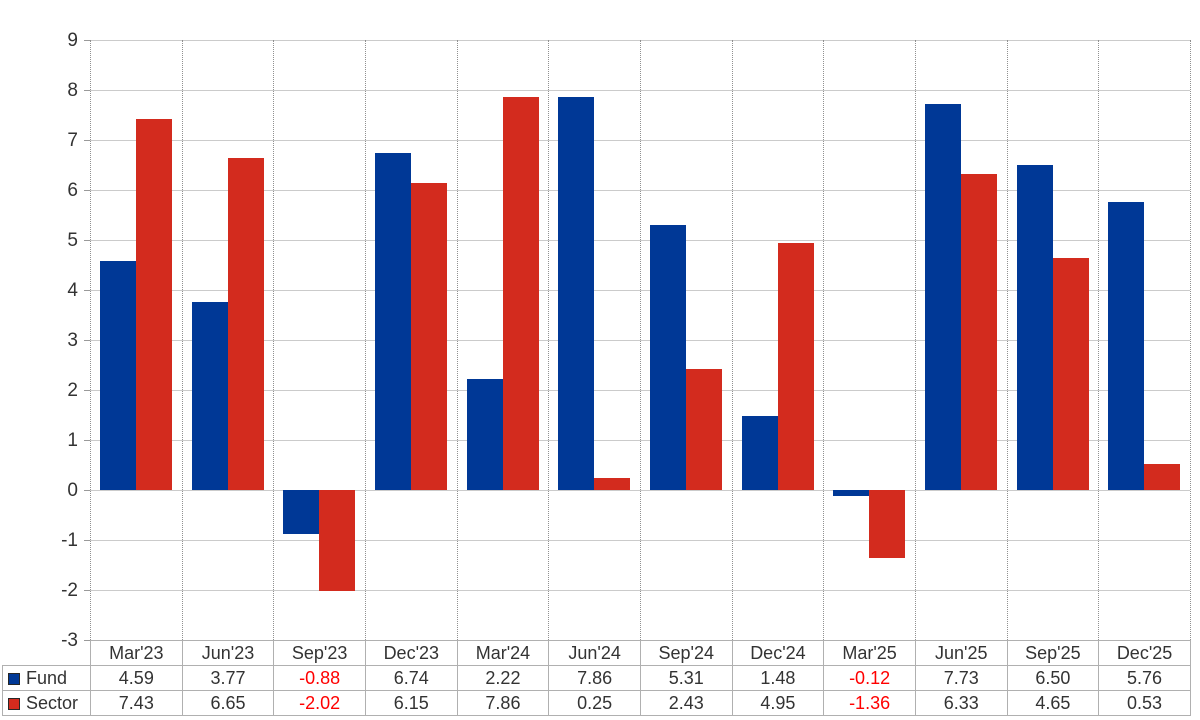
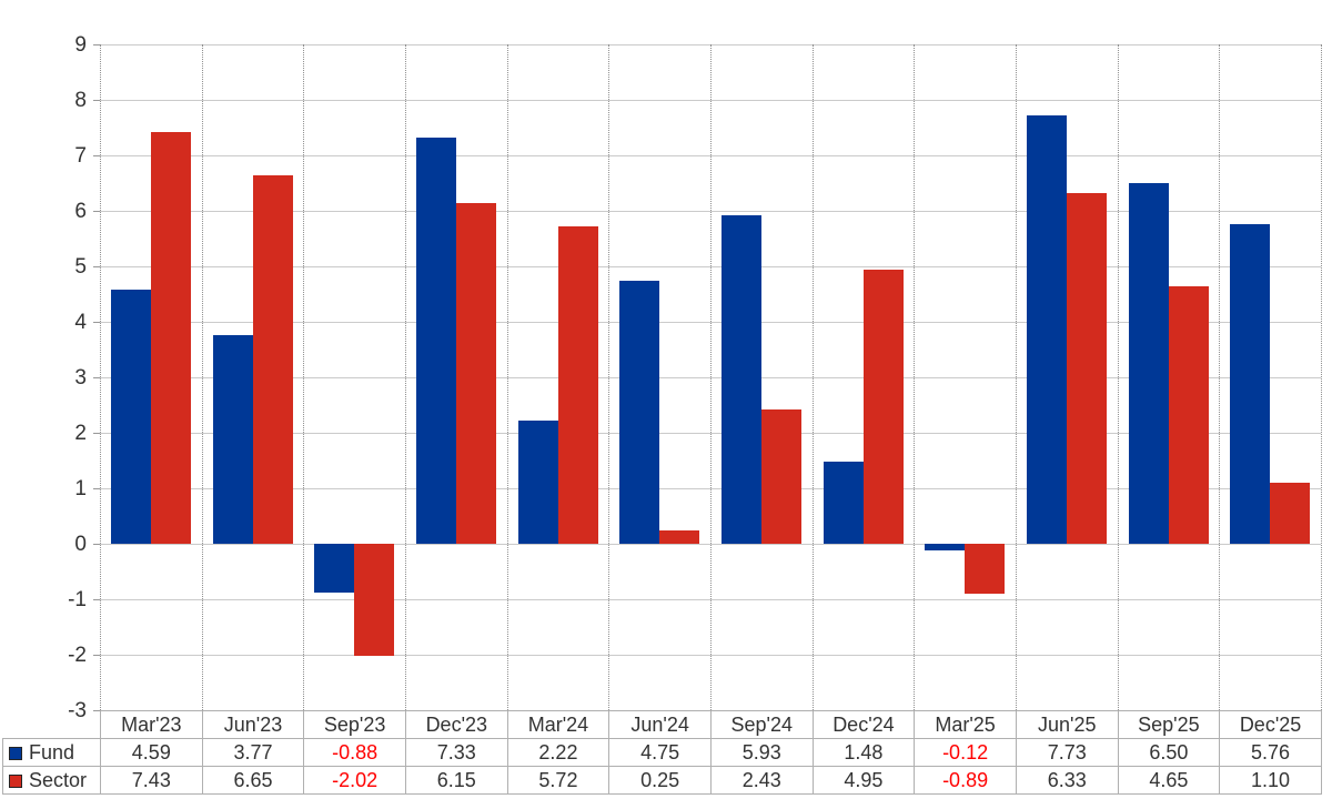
Fund/Dec'23: 6.74 -> 7.33
Sector/Mar'24: 7.86 -> 5.72
Fund/Jun'24: 7.86 -> 4.75
Fund/Sep'24: 5.31 -> 5.93
Sector/Mar'25: -1.36 -> -0.89
Sector/Dec'25: 0.53 -> 1.10
